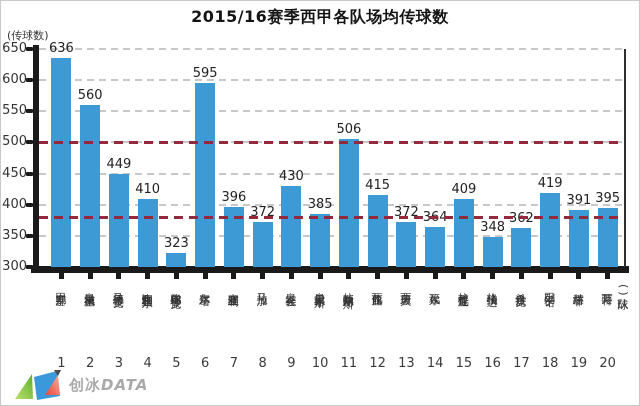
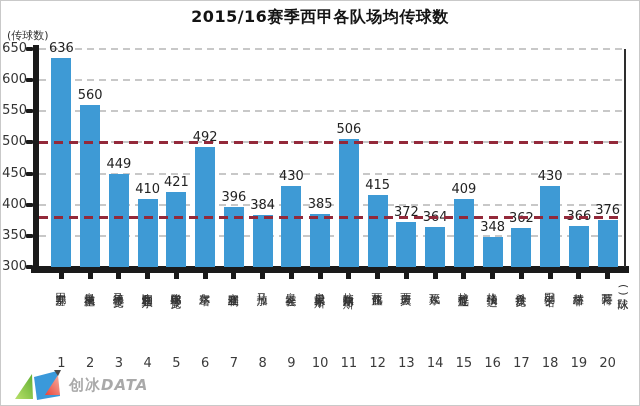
毕尔巴鄂竞技: 323 -> 421
塞尔塔: 595 -> 492
马拉加: 372 -> 384
巴列卡诺: 419 -> 430
赫塔菲: 391 -> 366
莱万特: 395 -> 376
